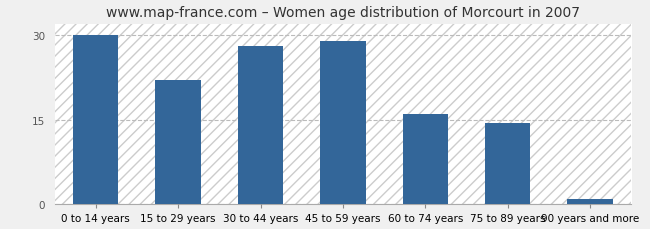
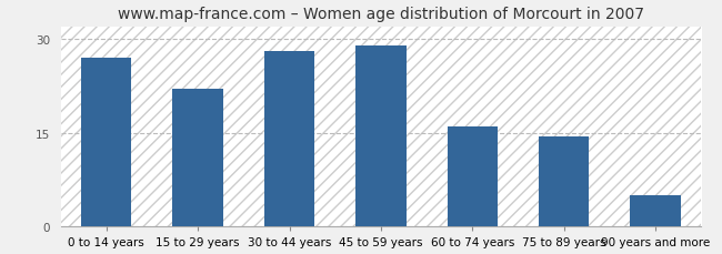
0 to 14 years: 30.0 -> 27.0
90 years and more: 1.0 -> 5.0
